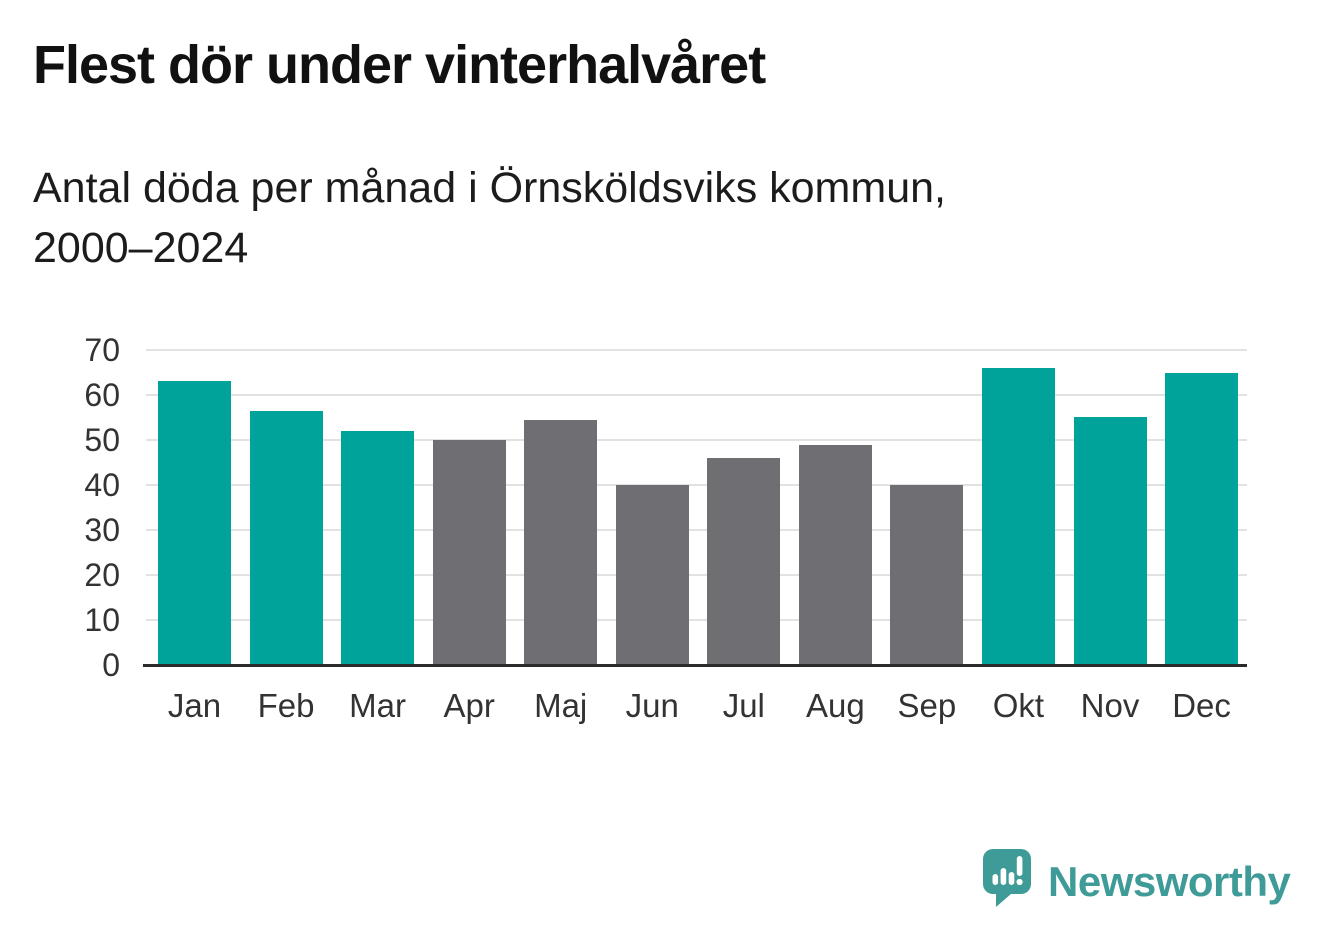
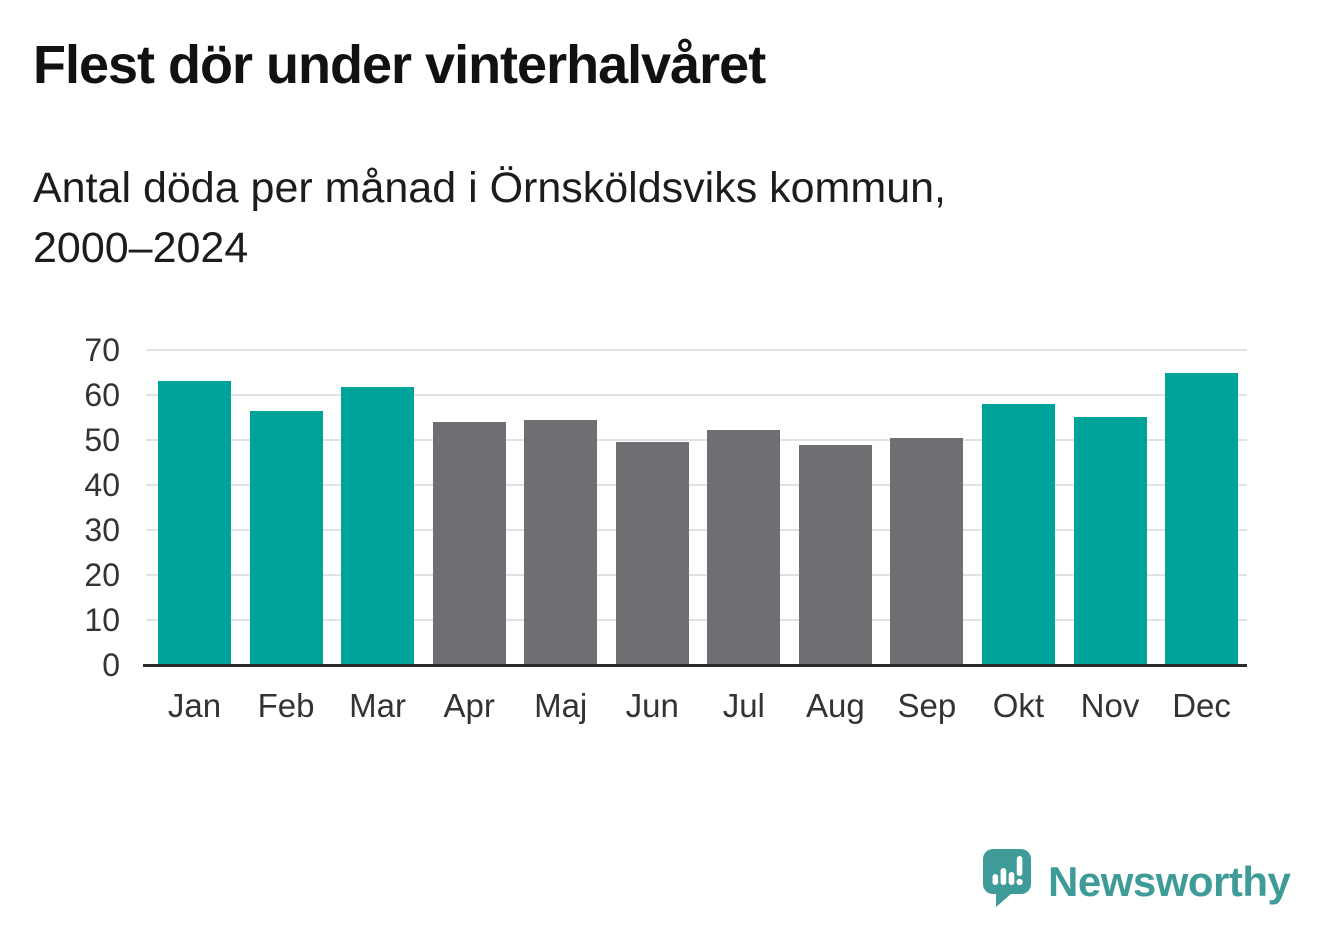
Mar: 52 -> 62
Apr: 50 -> 54
Jun: 40 -> 50
Jul: 46 -> 52
Sep: 40 -> 50
Okt: 66 -> 58
